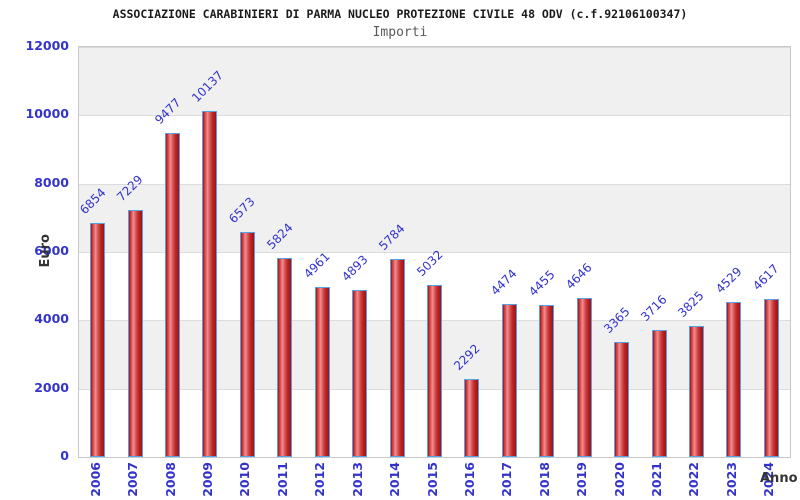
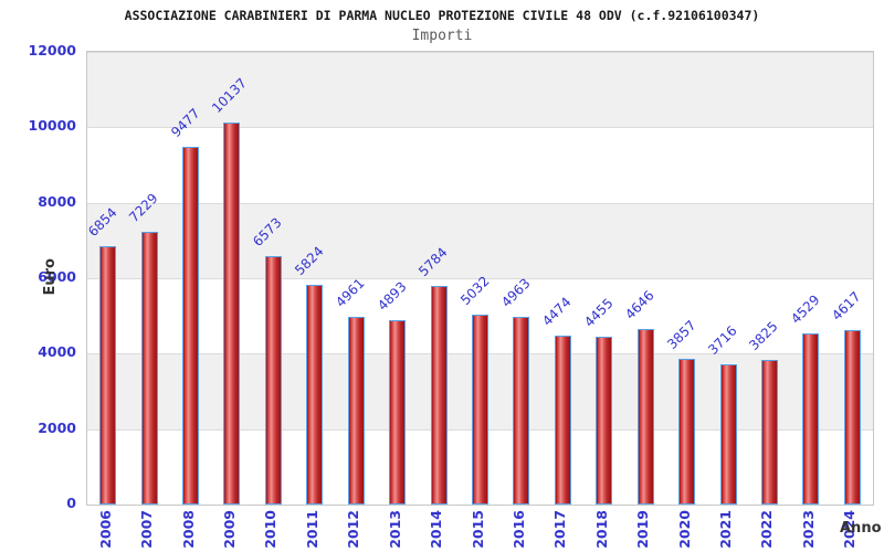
2016: 2292 -> 4963
2020: 3365 -> 3857
